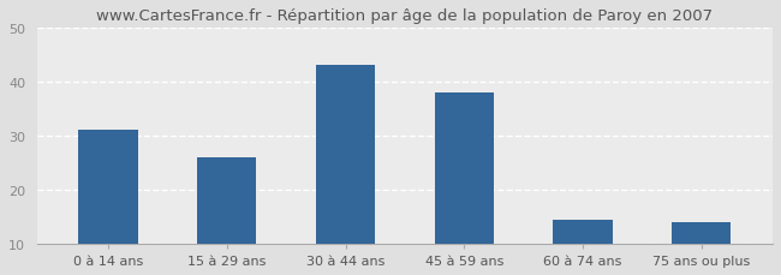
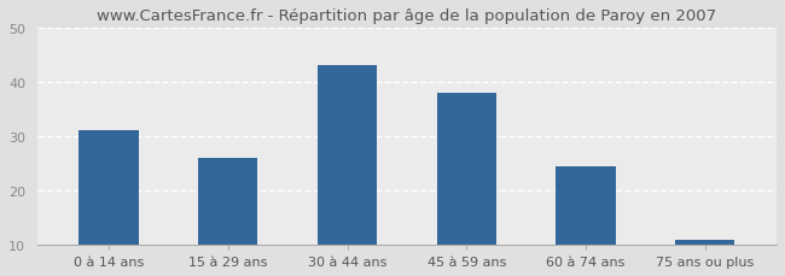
60 à 74 ans: 14.5 -> 24.5
75 ans ou plus: 14.0 -> 11.0
